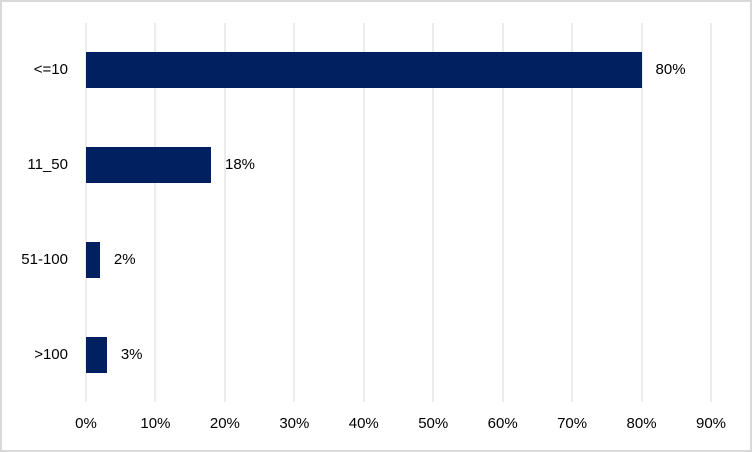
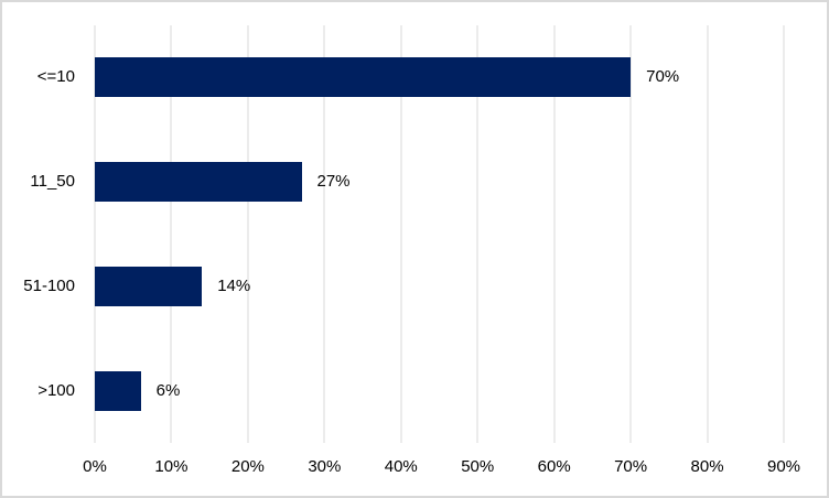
<=10: 80% -> 70%
11_50: 18% -> 27%
51-100: 2% -> 14%
>100: 3% -> 6%
